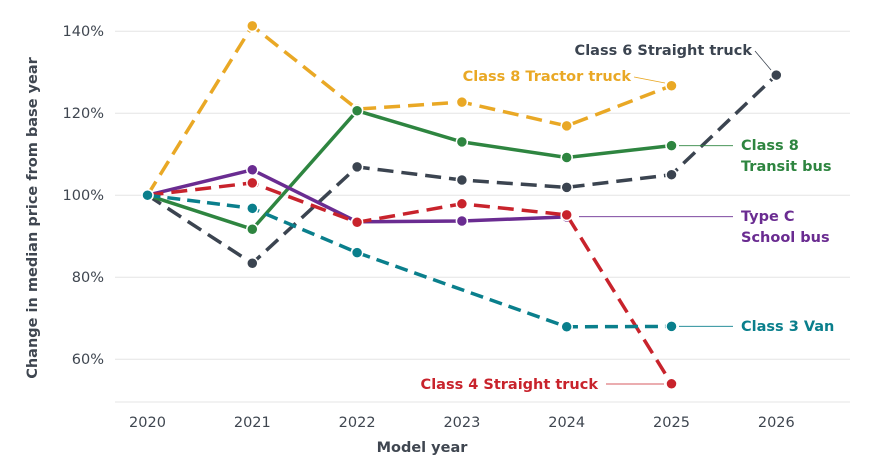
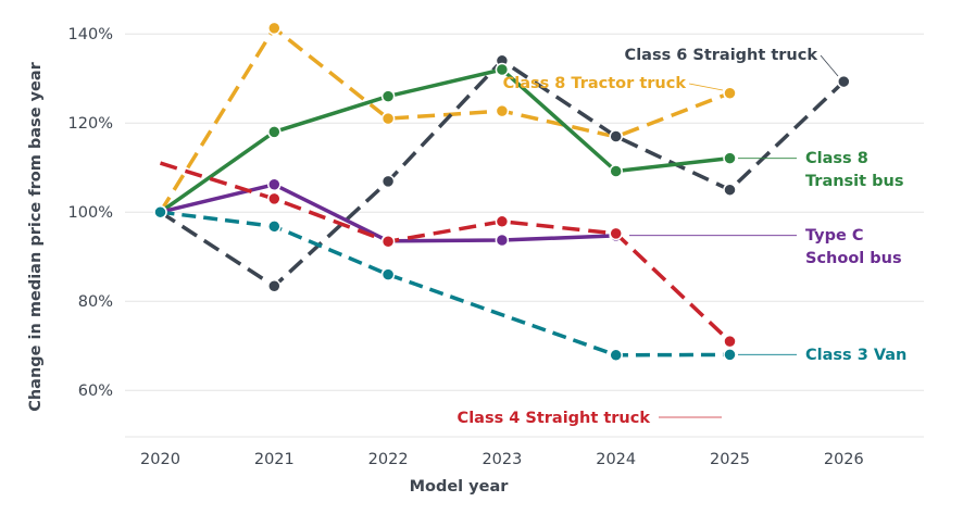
Class 4 Straight truck/2020: 100% -> 111%
Class 8 Transit bus/2021: 92% -> 118%
Class 8 Transit bus/2022: 121% -> 126%
Class 6 Straight truck/2023: 104% -> 134%
Class 8 Transit bus/2023: 113% -> 132%
Class 6 Straight truck/2024: 102% -> 117%
Class 4 Straight truck/2025: 54% -> 71%
